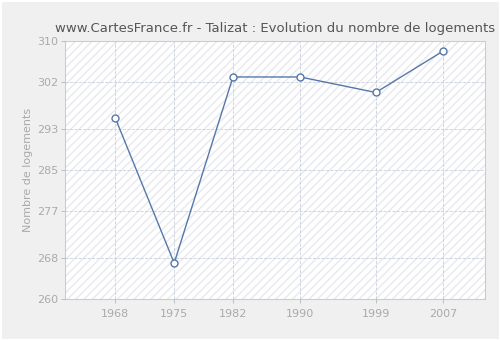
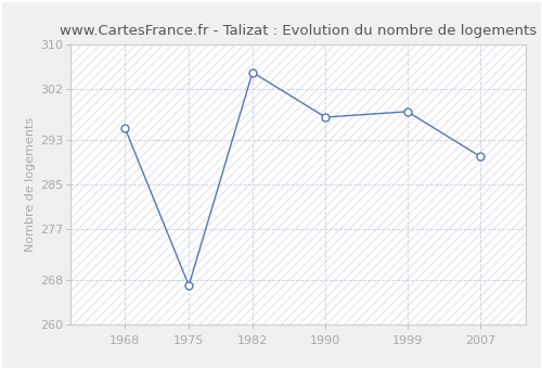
1982: 303 -> 305
1990: 303 -> 297
1999: 300 -> 298
2007: 308 -> 290
